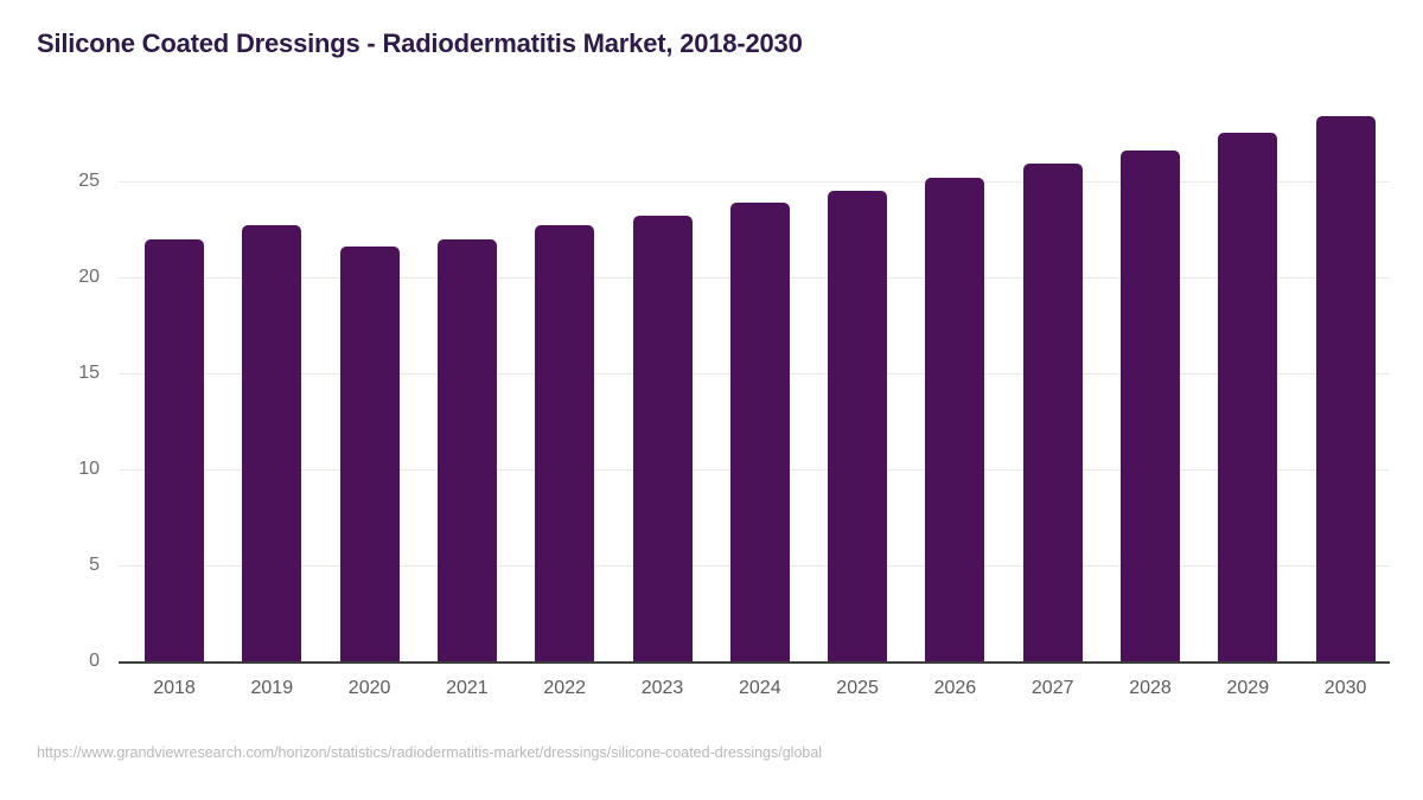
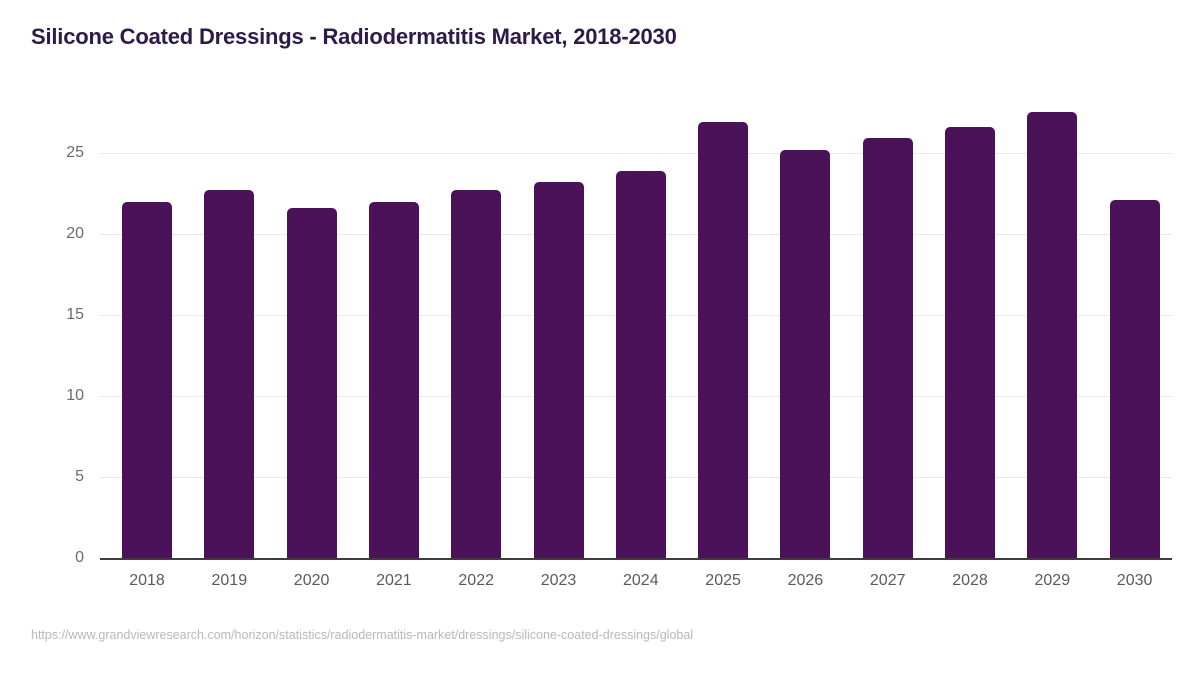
2025: 24.5 -> 26.9
2030: 28.4 -> 22.1
